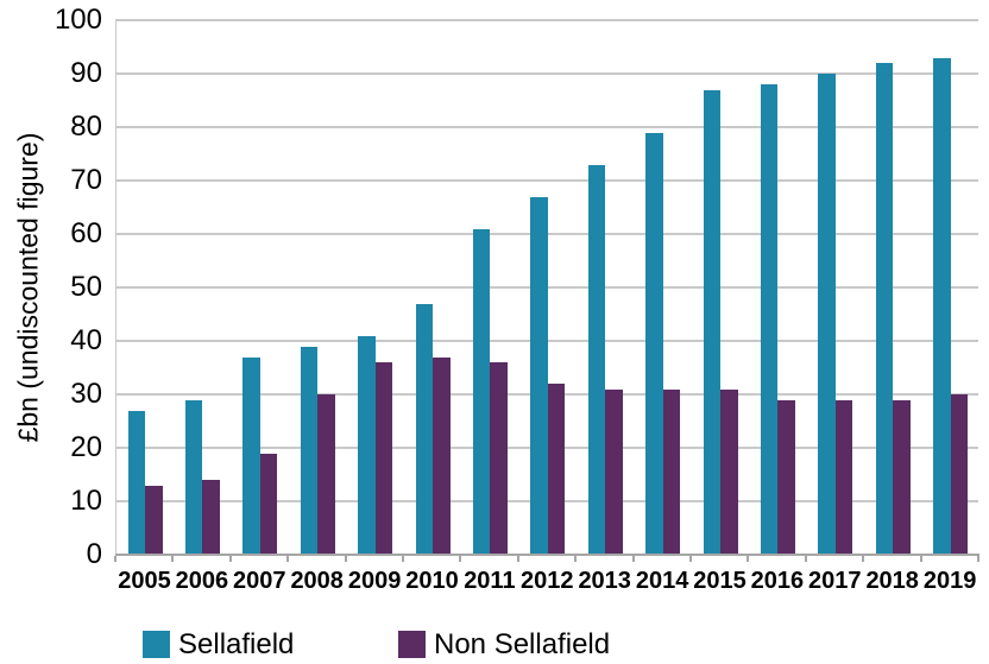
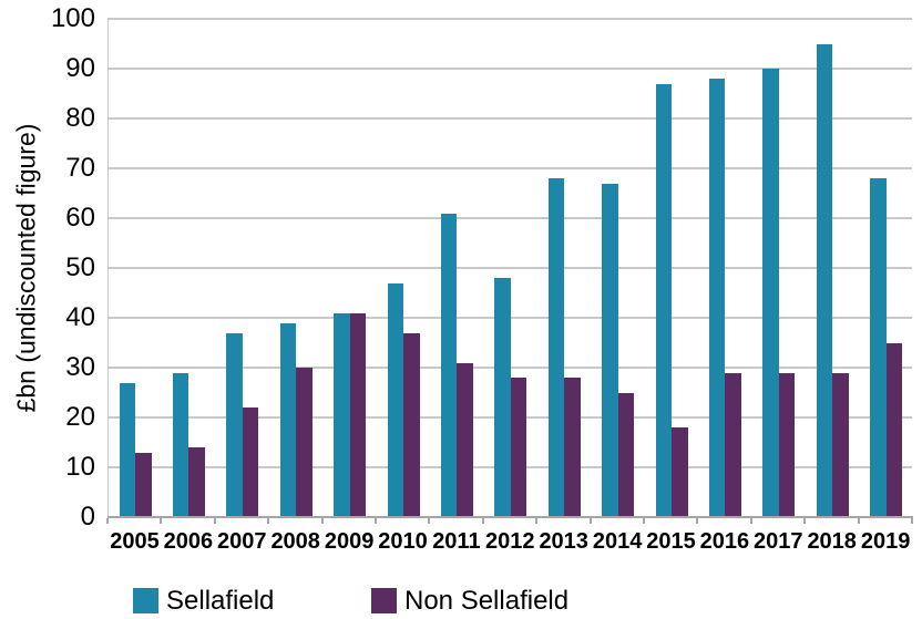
Non Sellafield/2007: 19 -> 22
Non Sellafield/2009: 36 -> 41
Non Sellafield/2011: 36 -> 31
Sellafield/2012: 67 -> 48
Non Sellafield/2012: 32 -> 28
Sellafield/2013: 73 -> 68
Non Sellafield/2013: 31 -> 28
Sellafield/2014: 79 -> 67
Non Sellafield/2014: 31 -> 25
Non Sellafield/2015: 31 -> 18
Sellafield/2018: 92 -> 95
Sellafield/2019: 93 -> 68
Non Sellafield/2019: 30 -> 35
